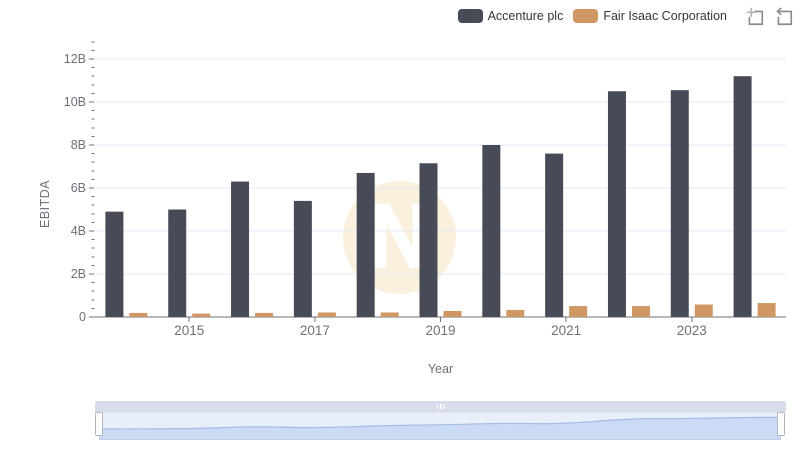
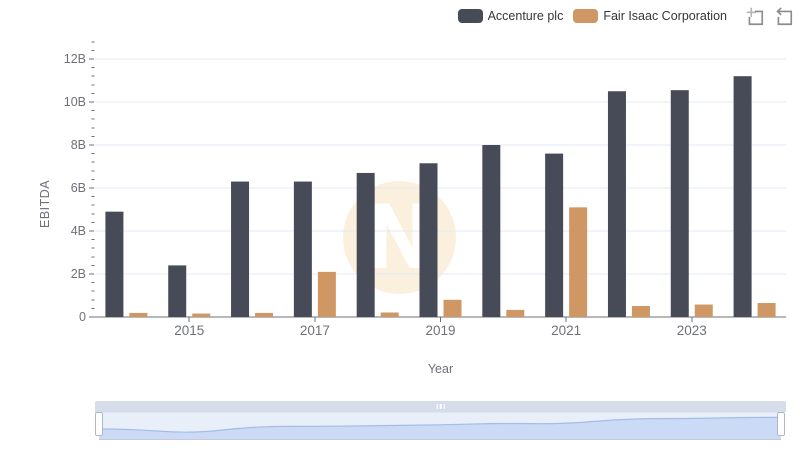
Accenture plc/2015: 5.0B -> 2.4B
Accenture plc/2017: 5.4B -> 6.3B
Fair Isaac Corporation/2017: 0.2B -> 2.1B
Fair Isaac Corporation/2019: 0.3B -> 0.8B
Fair Isaac Corporation/2021: 0.5B -> 5.1B
